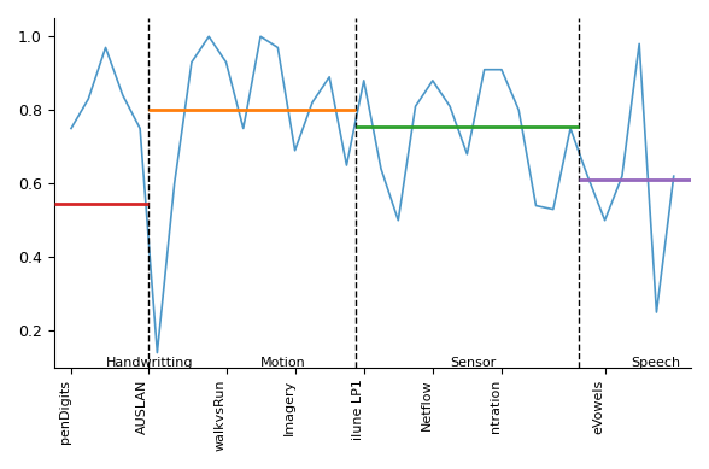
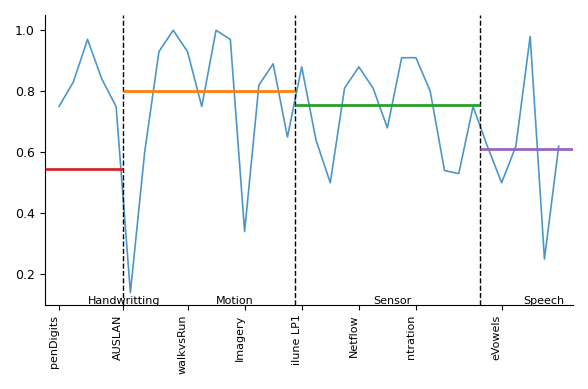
Imagery: 0.69 -> 0.34
